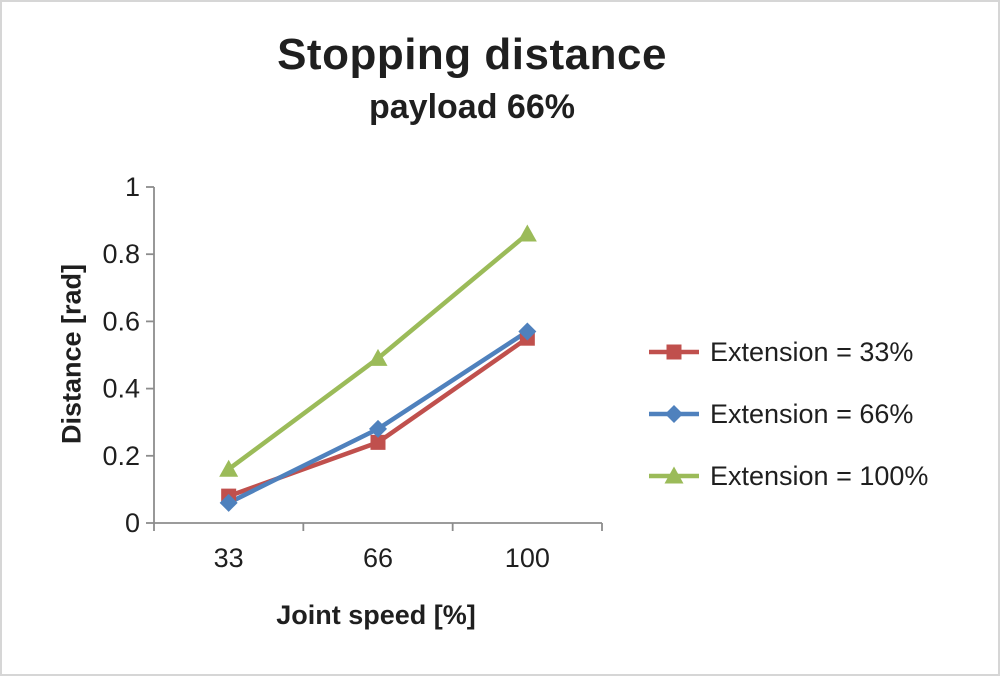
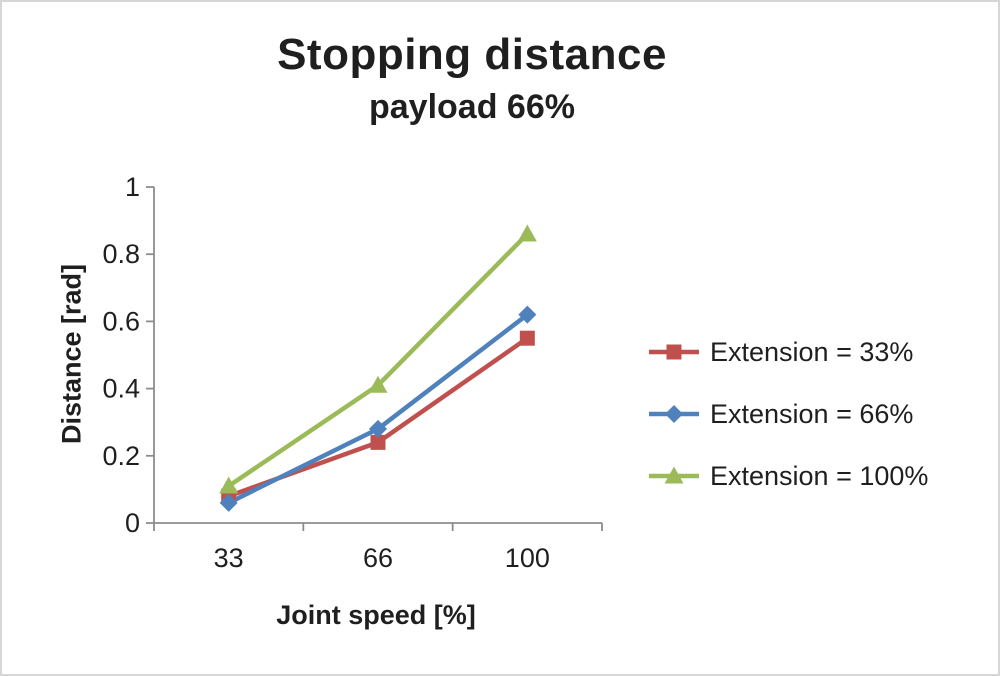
Extension = 100%/33: 0.16 -> 0.11
Extension = 100%/66: 0.49 -> 0.41
Extension = 66%/100: 0.57 -> 0.62
